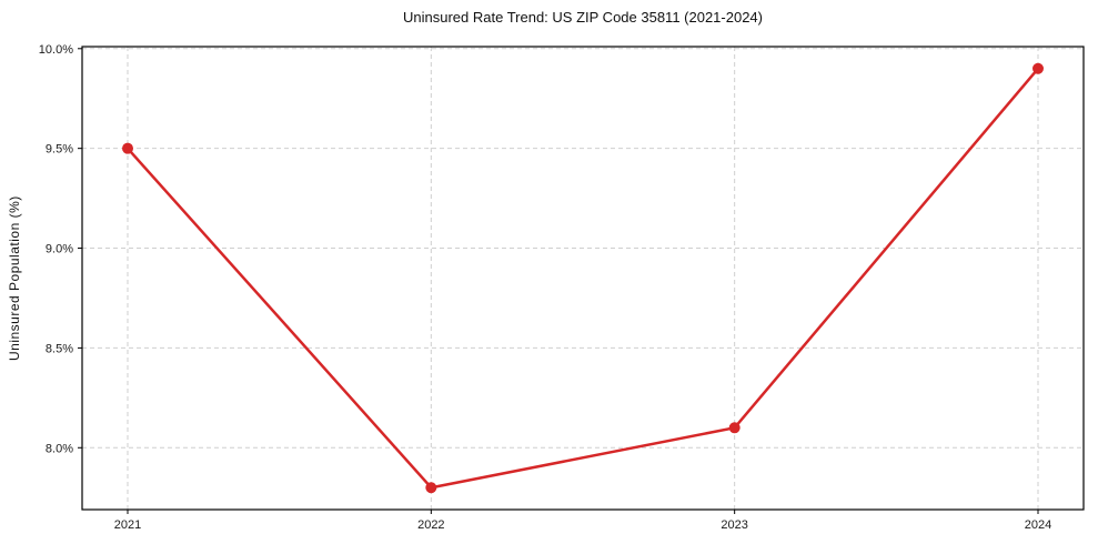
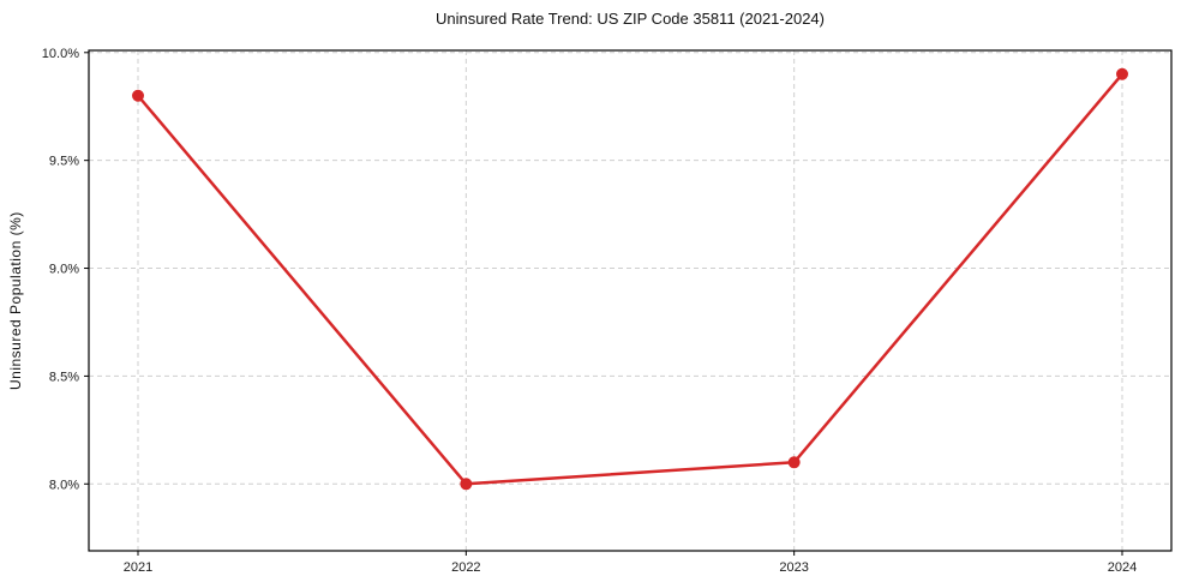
2021: 9.5% -> 9.8%
2022: 7.8% -> 8.0%
